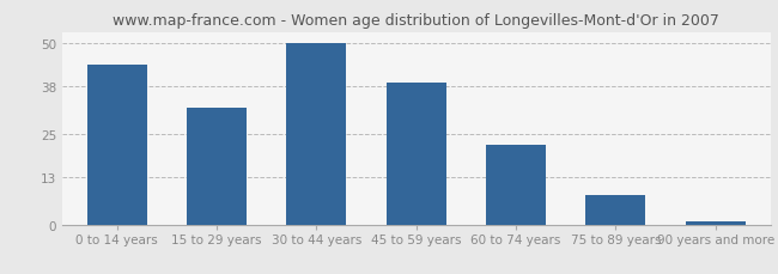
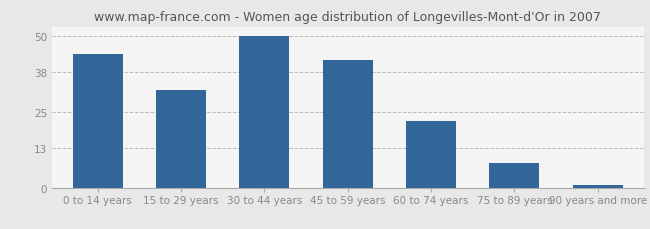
45 to 59 years: 39 -> 42
